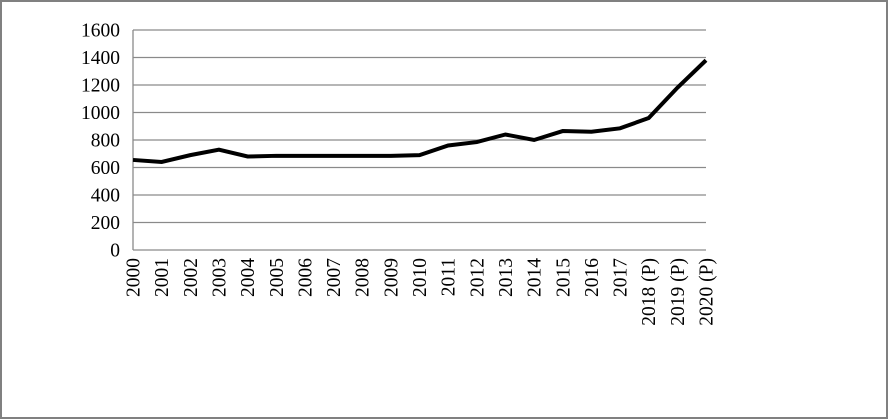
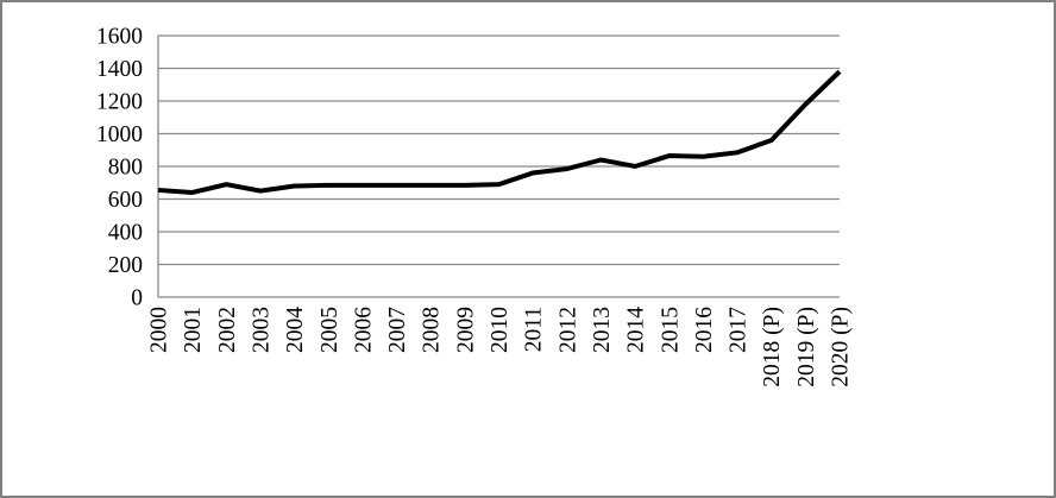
2003: 730 -> 650
